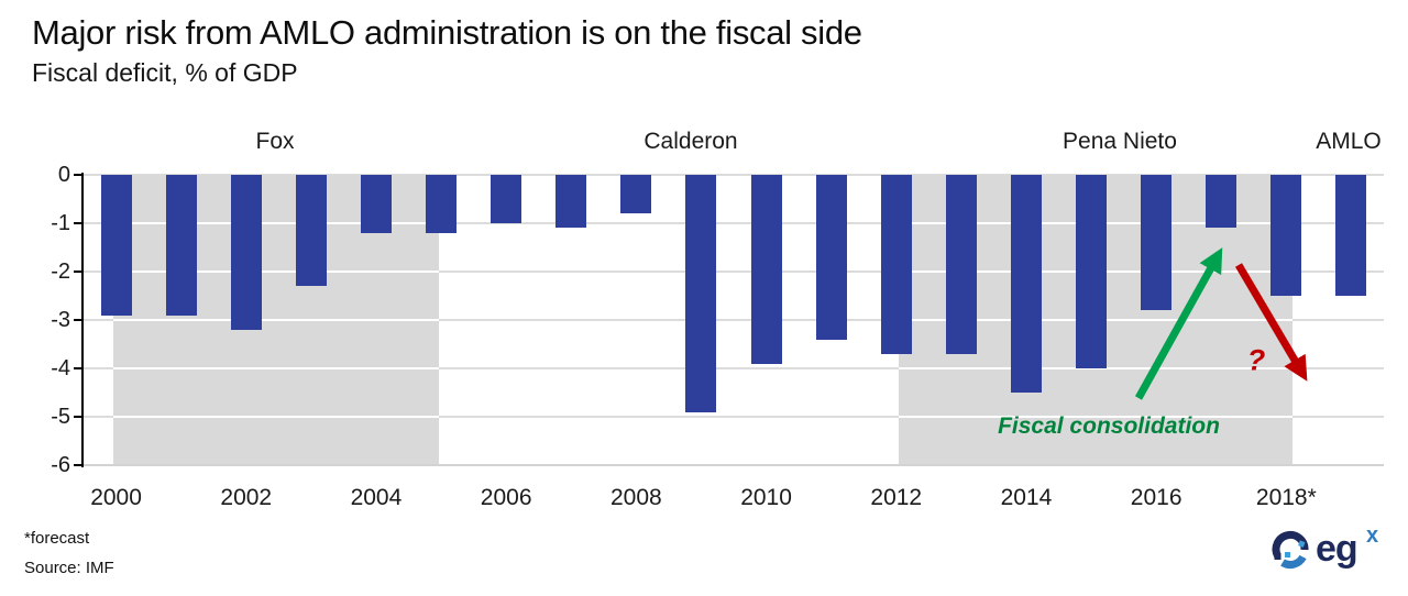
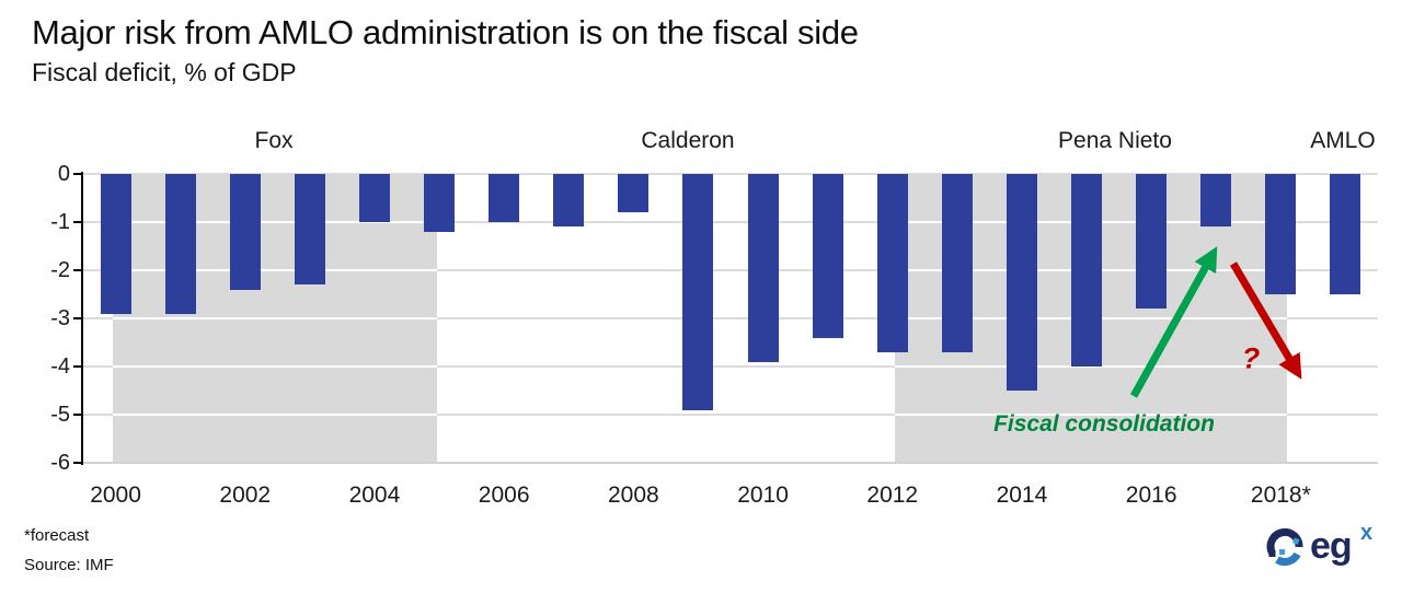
2002: -3.2 -> -2.4
2004: -1.2 -> -1.0
